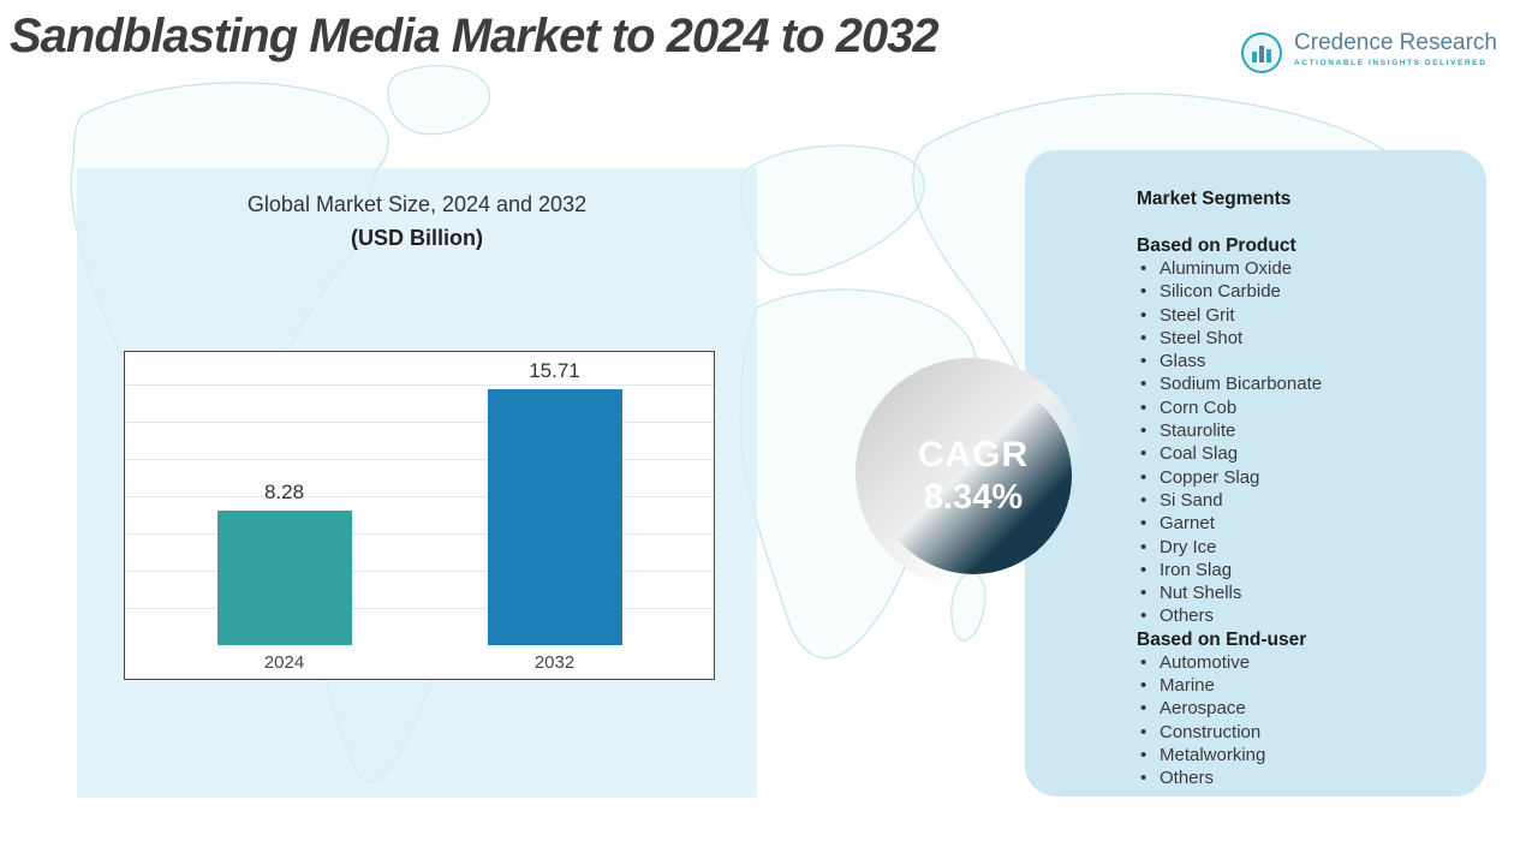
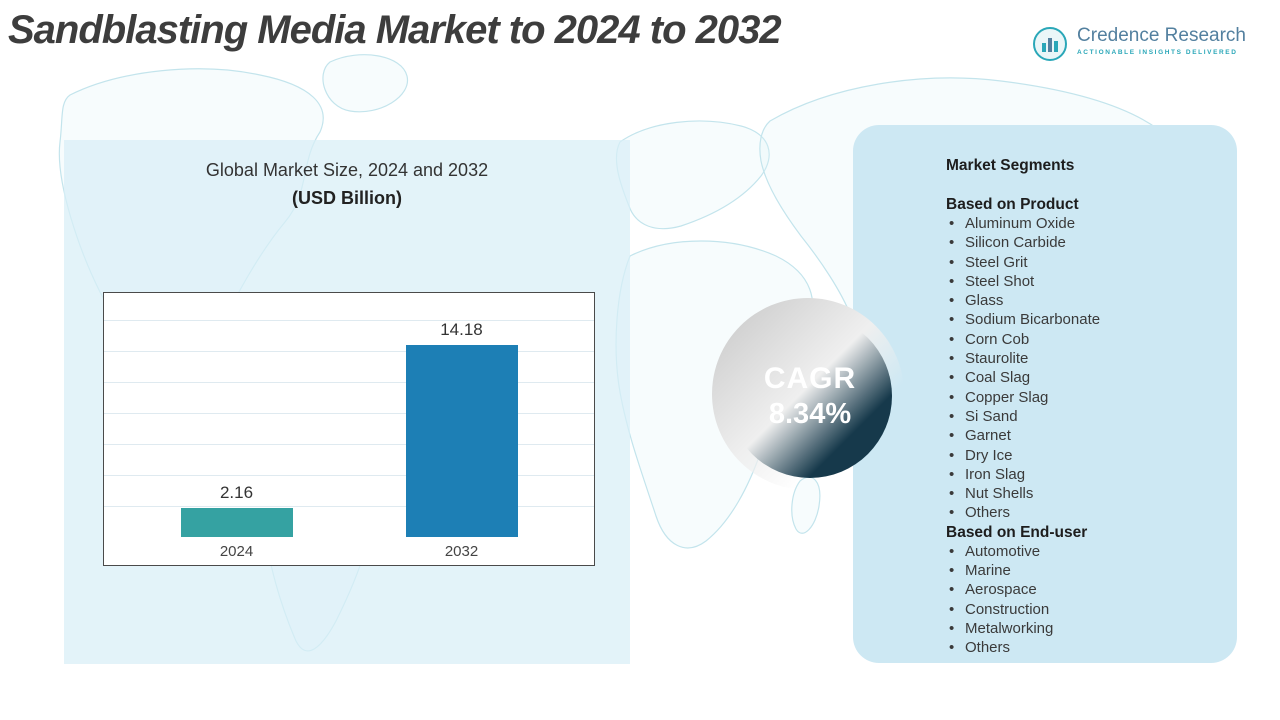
2024: 8.28 -> 2.16
2032: 15.71 -> 14.18
